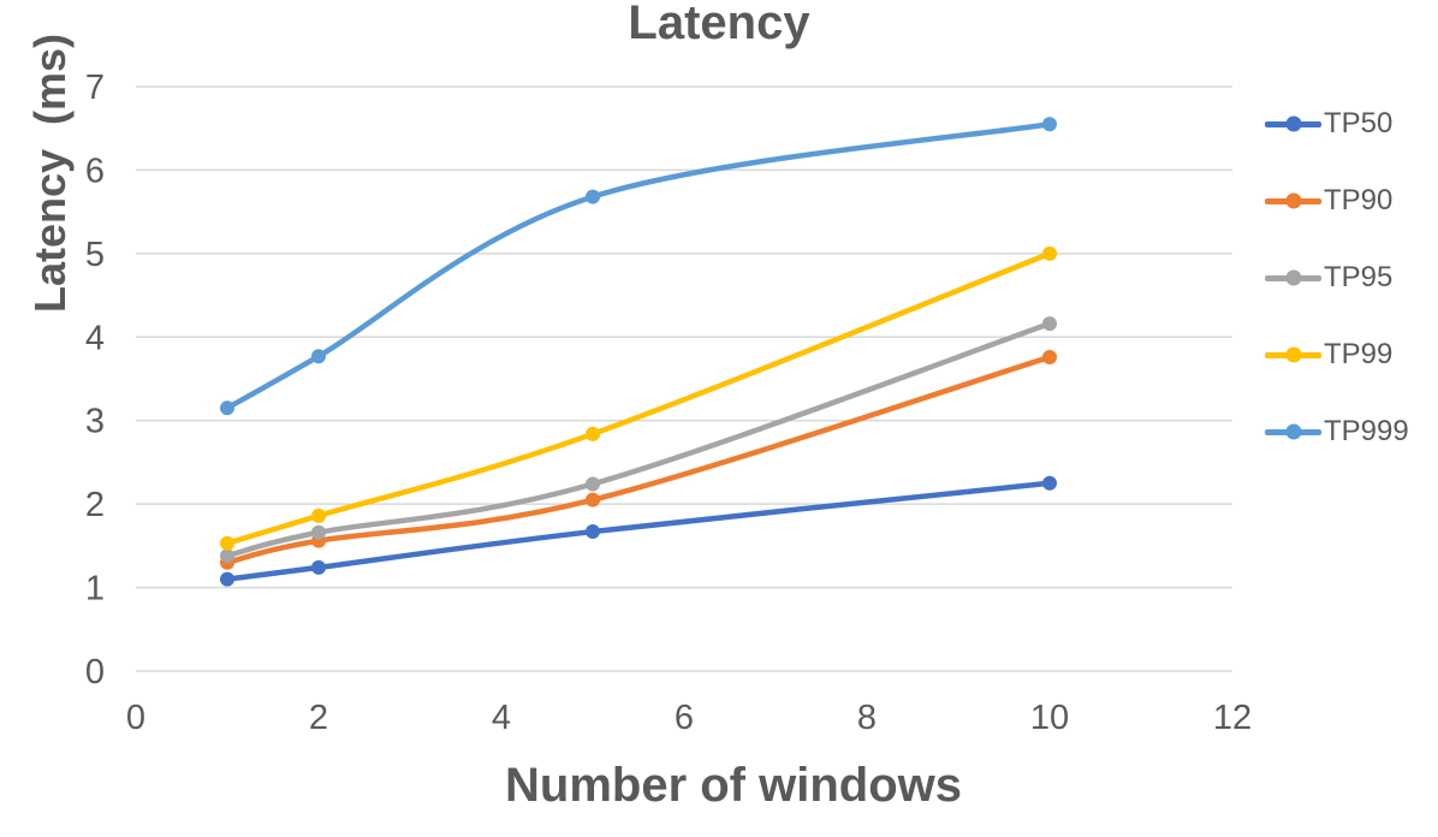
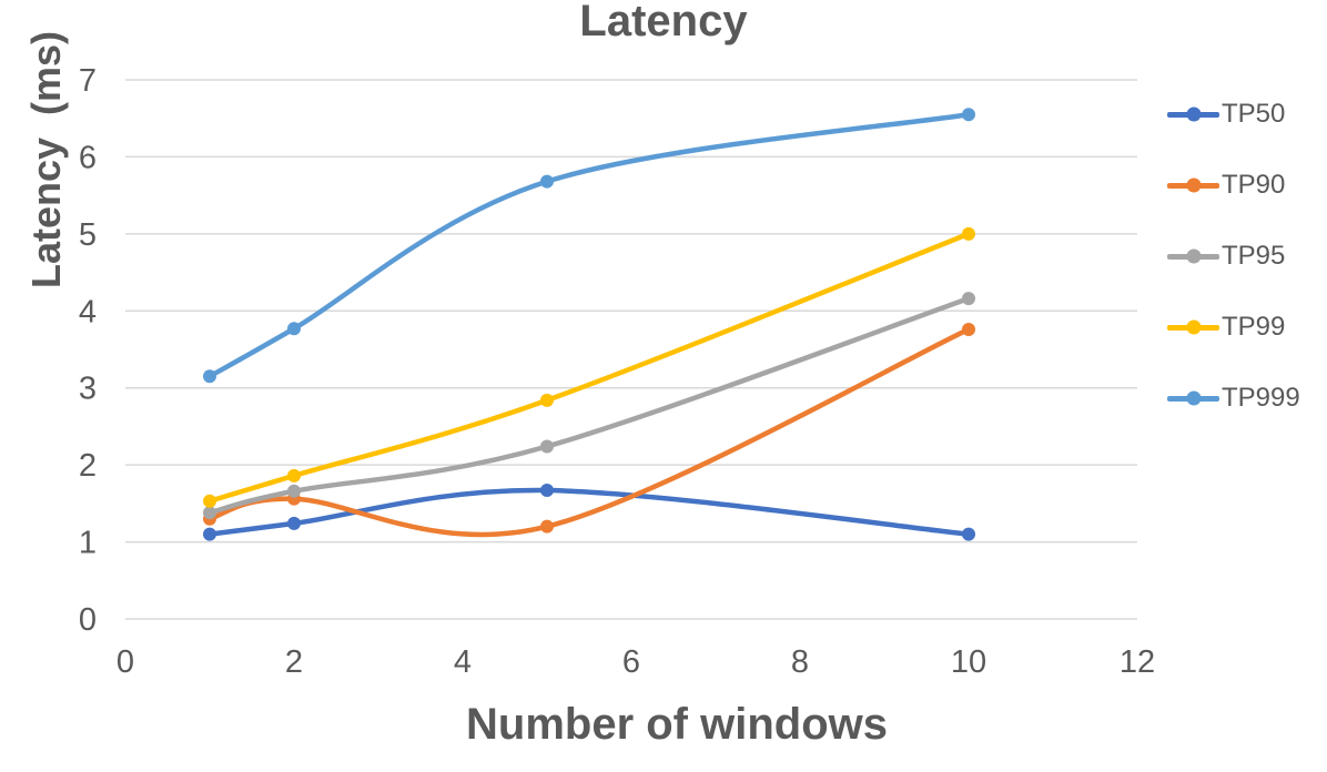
TP90/5: 2.0 -> 1.2
TP50/10: 2.2 -> 1.1
